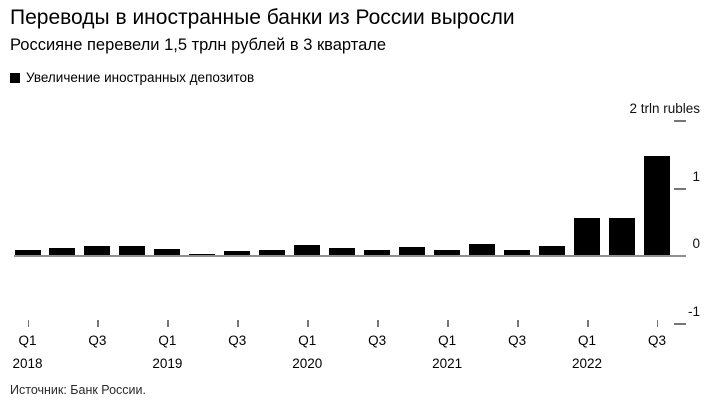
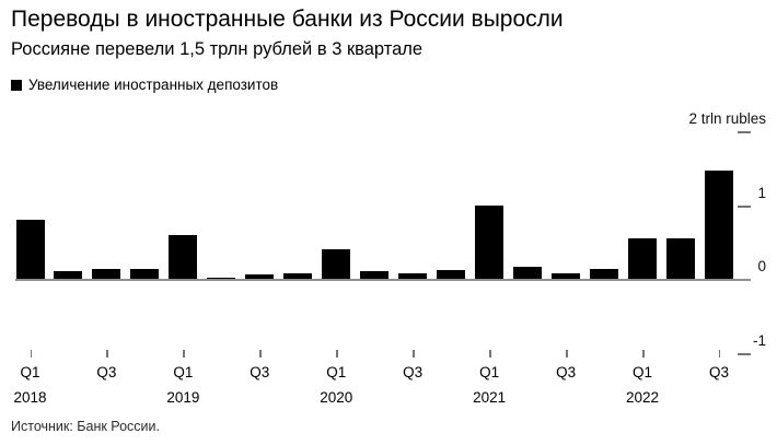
Q1 2018: 0.1 -> 0.8
Q1 2019: 0.1 -> 0.6
Q1 2020: 0.1 -> 0.4
Q1 2021: 0.1 -> 1.0
